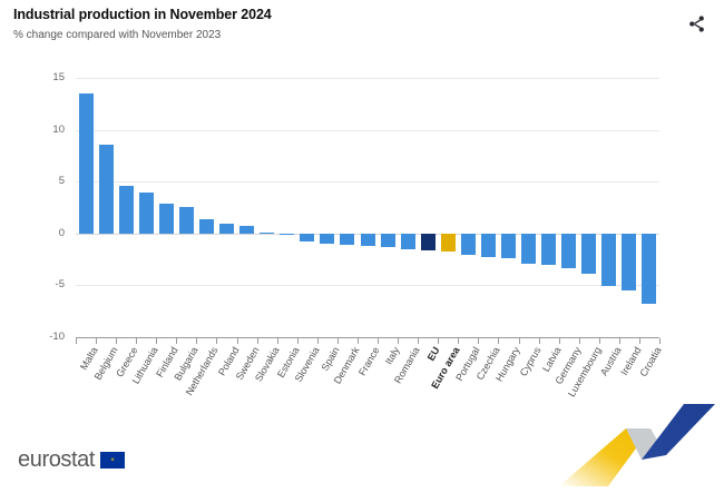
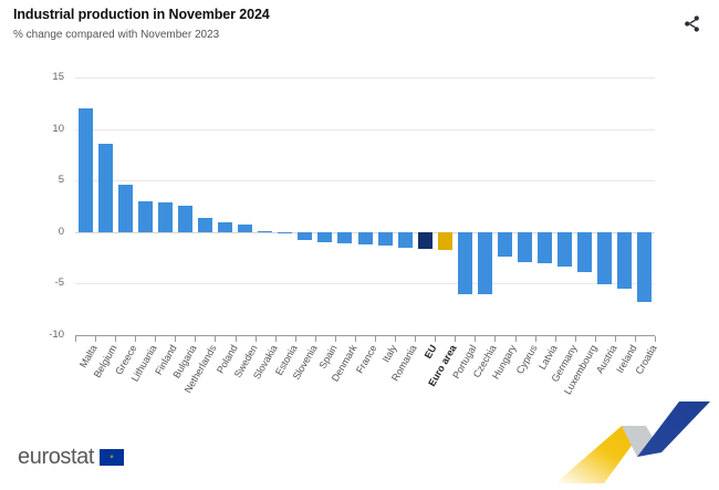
Malta: 14 -> 12
Lithuania: 4 -> 3
Portugal: -2 -> -6
Czechia: -2 -> -6
